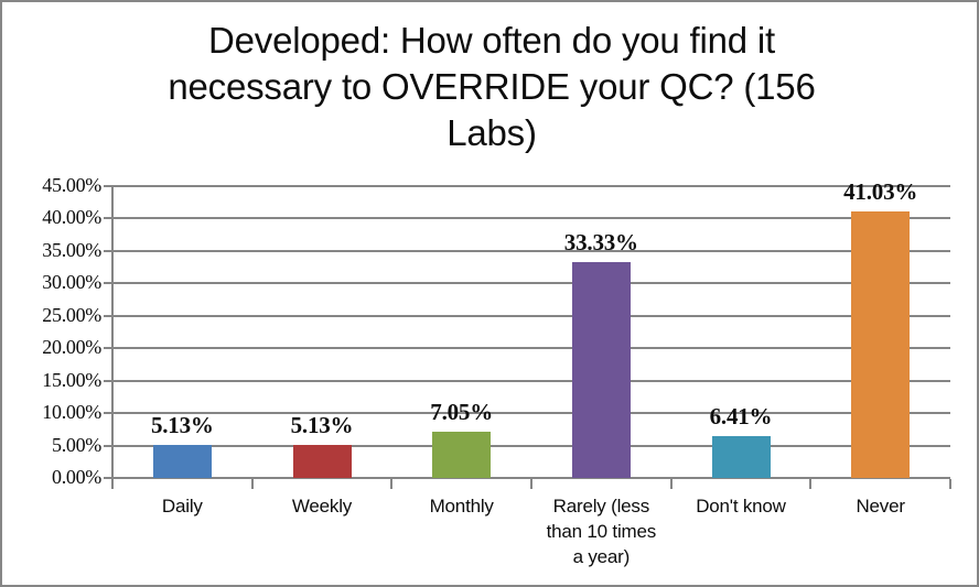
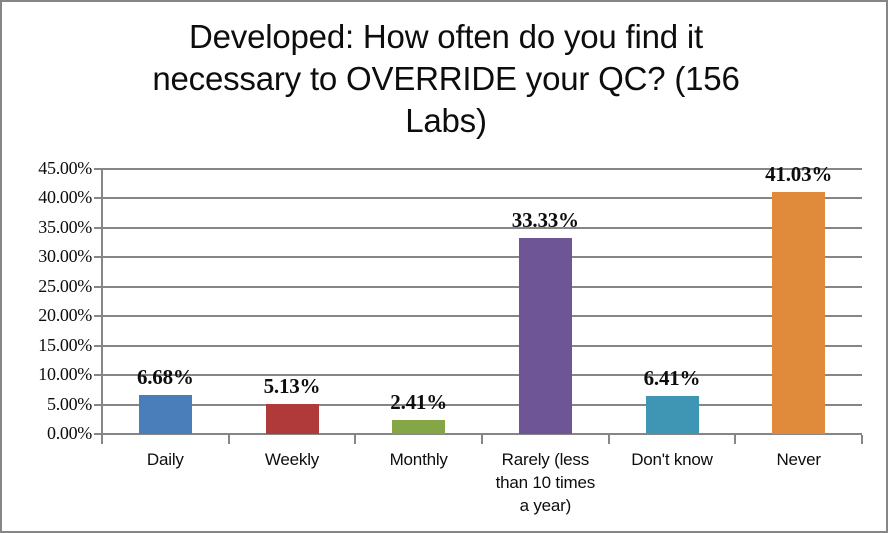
Daily: 5.13% -> 6.68%
Monthly: 7.05% -> 2.41%
